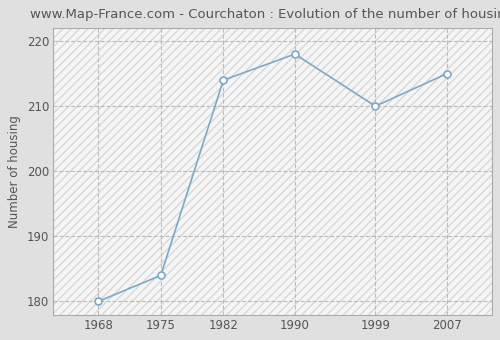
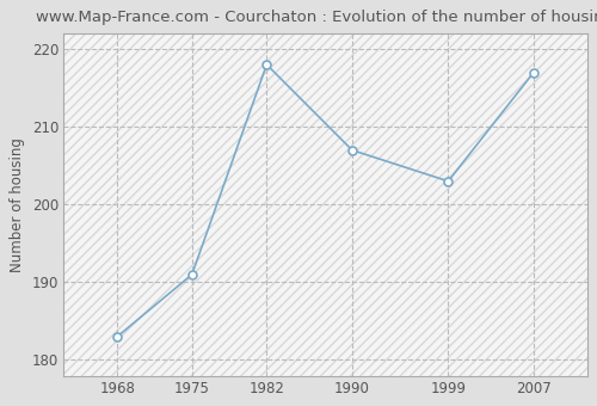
1968: 180 -> 183
1975: 184 -> 191
1982: 214 -> 218
1990: 218 -> 207
1999: 210 -> 203
2007: 215 -> 217
